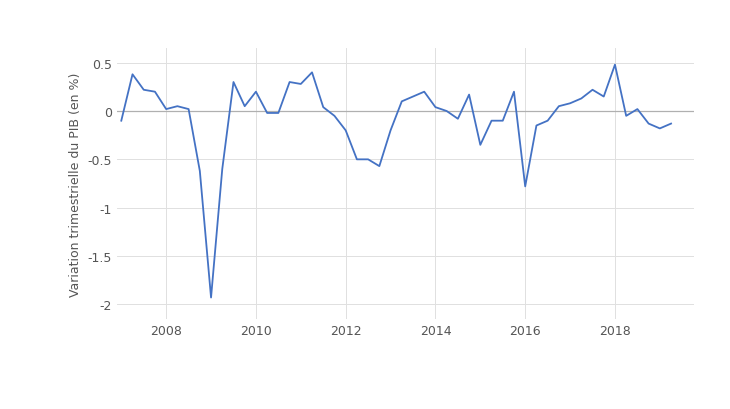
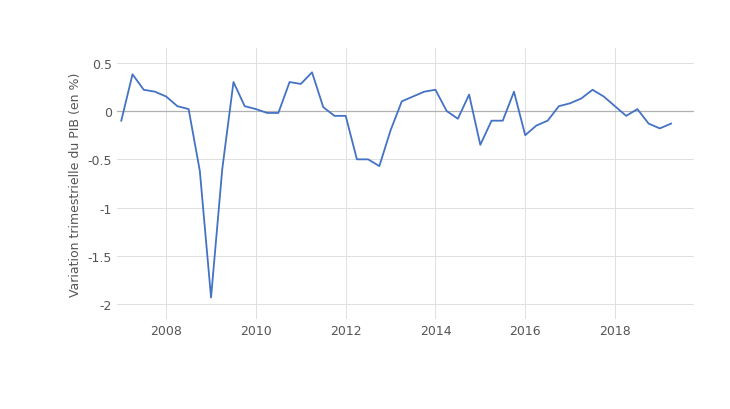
2008: 0.02 -> 0.15
2010: 0.20 -> 0.02
2012: -0.20 -> -0.05
2014: 0.04 -> 0.22
2016: -0.78 -> -0.25
2018: 0.48 -> 0.05
